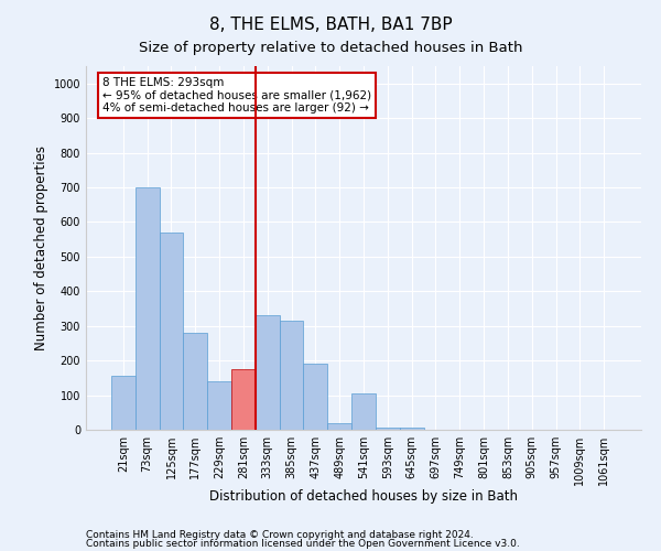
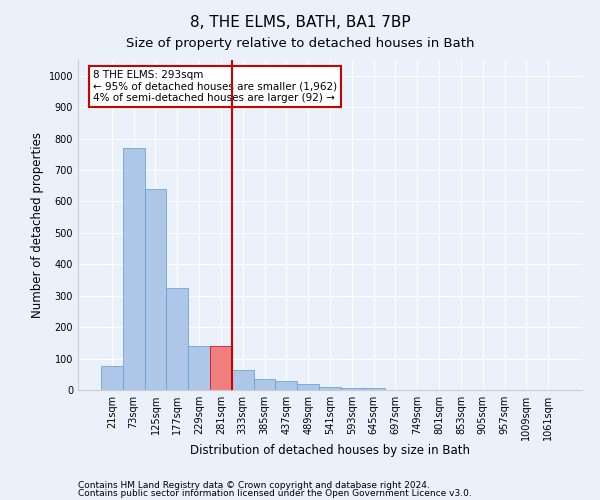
21sqm: 155 -> 75
73sqm: 700 -> 770
125sqm: 570 -> 640
177sqm: 280 -> 325
281sqm: 175 -> 140
333sqm: 330 -> 65
385sqm: 315 -> 35
437sqm: 190 -> 30
541sqm: 105 -> 10
